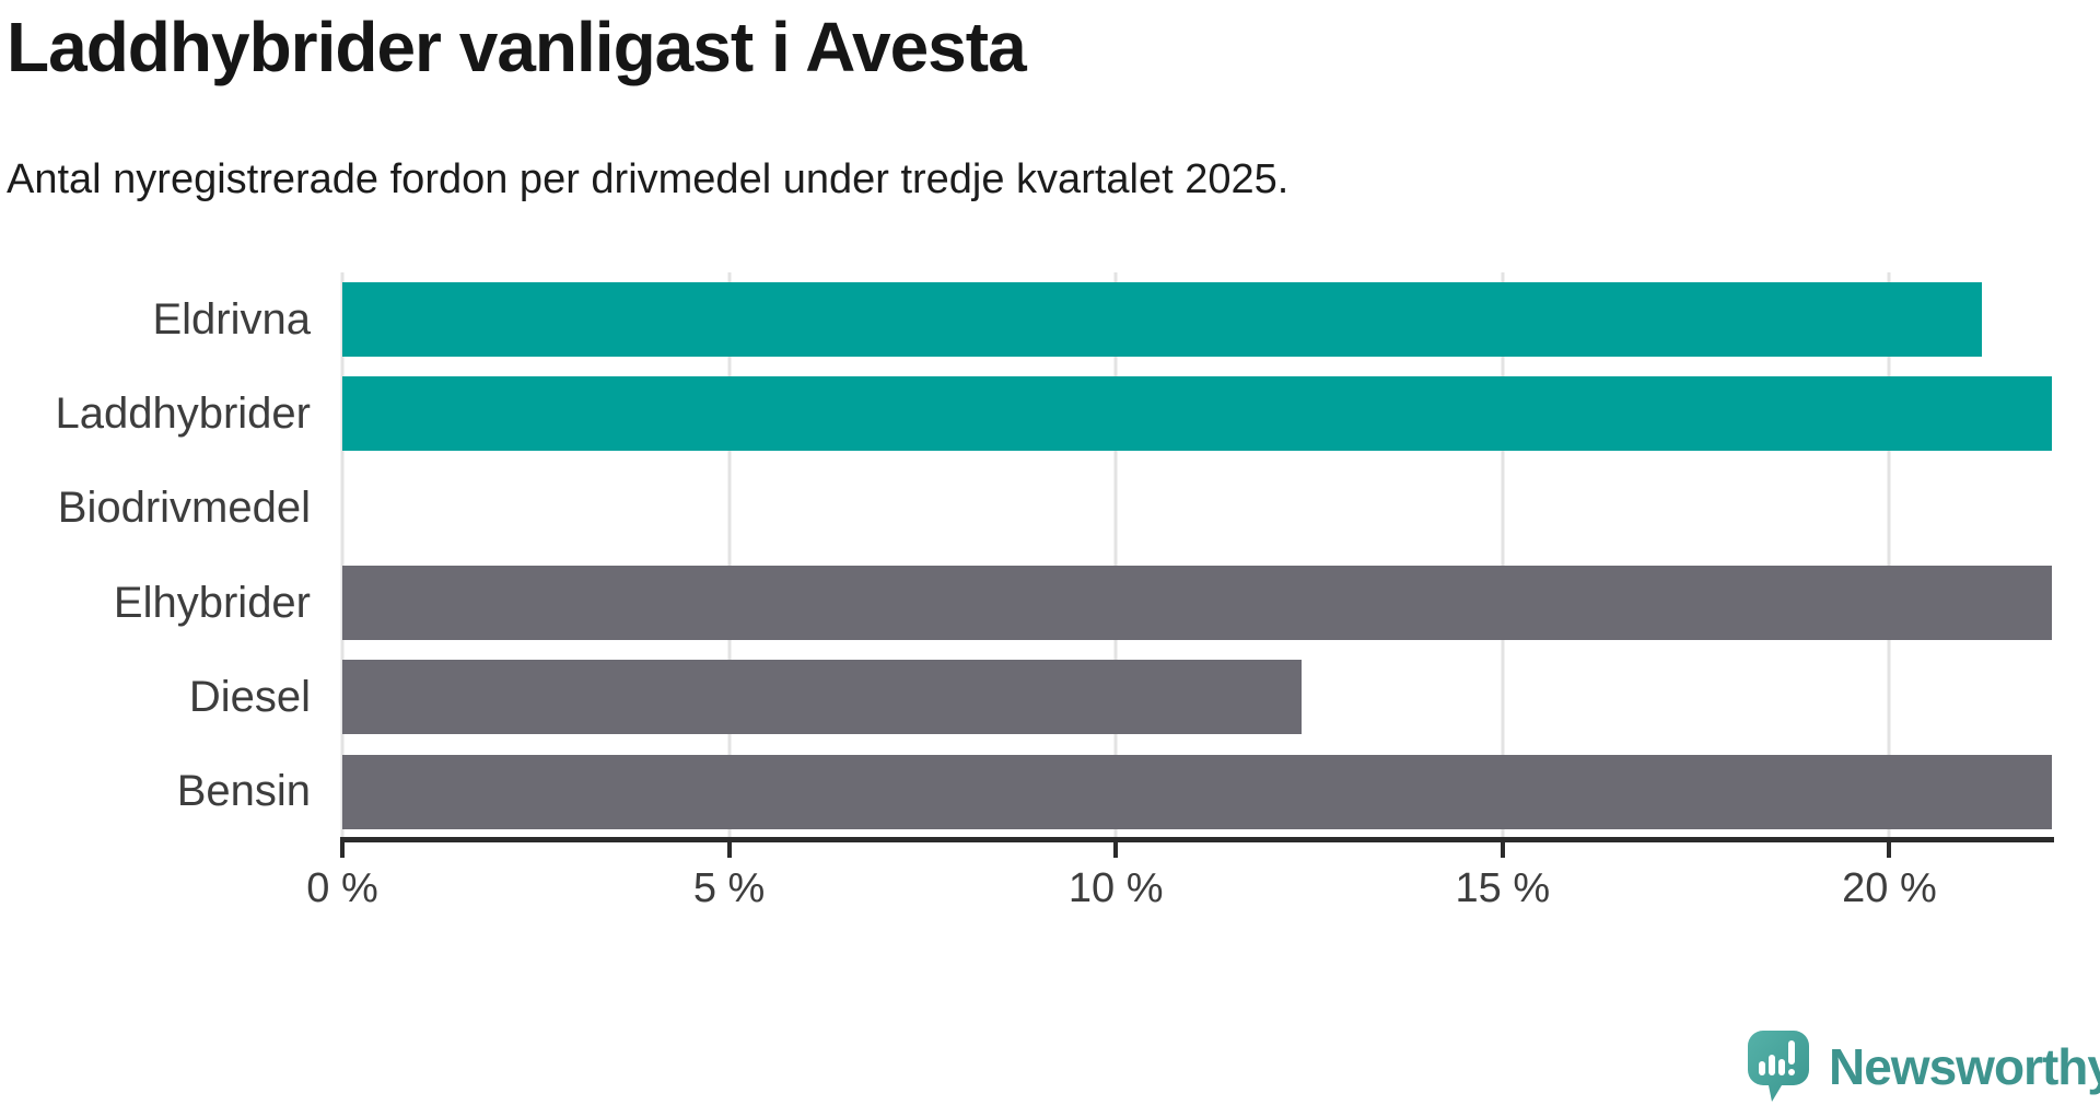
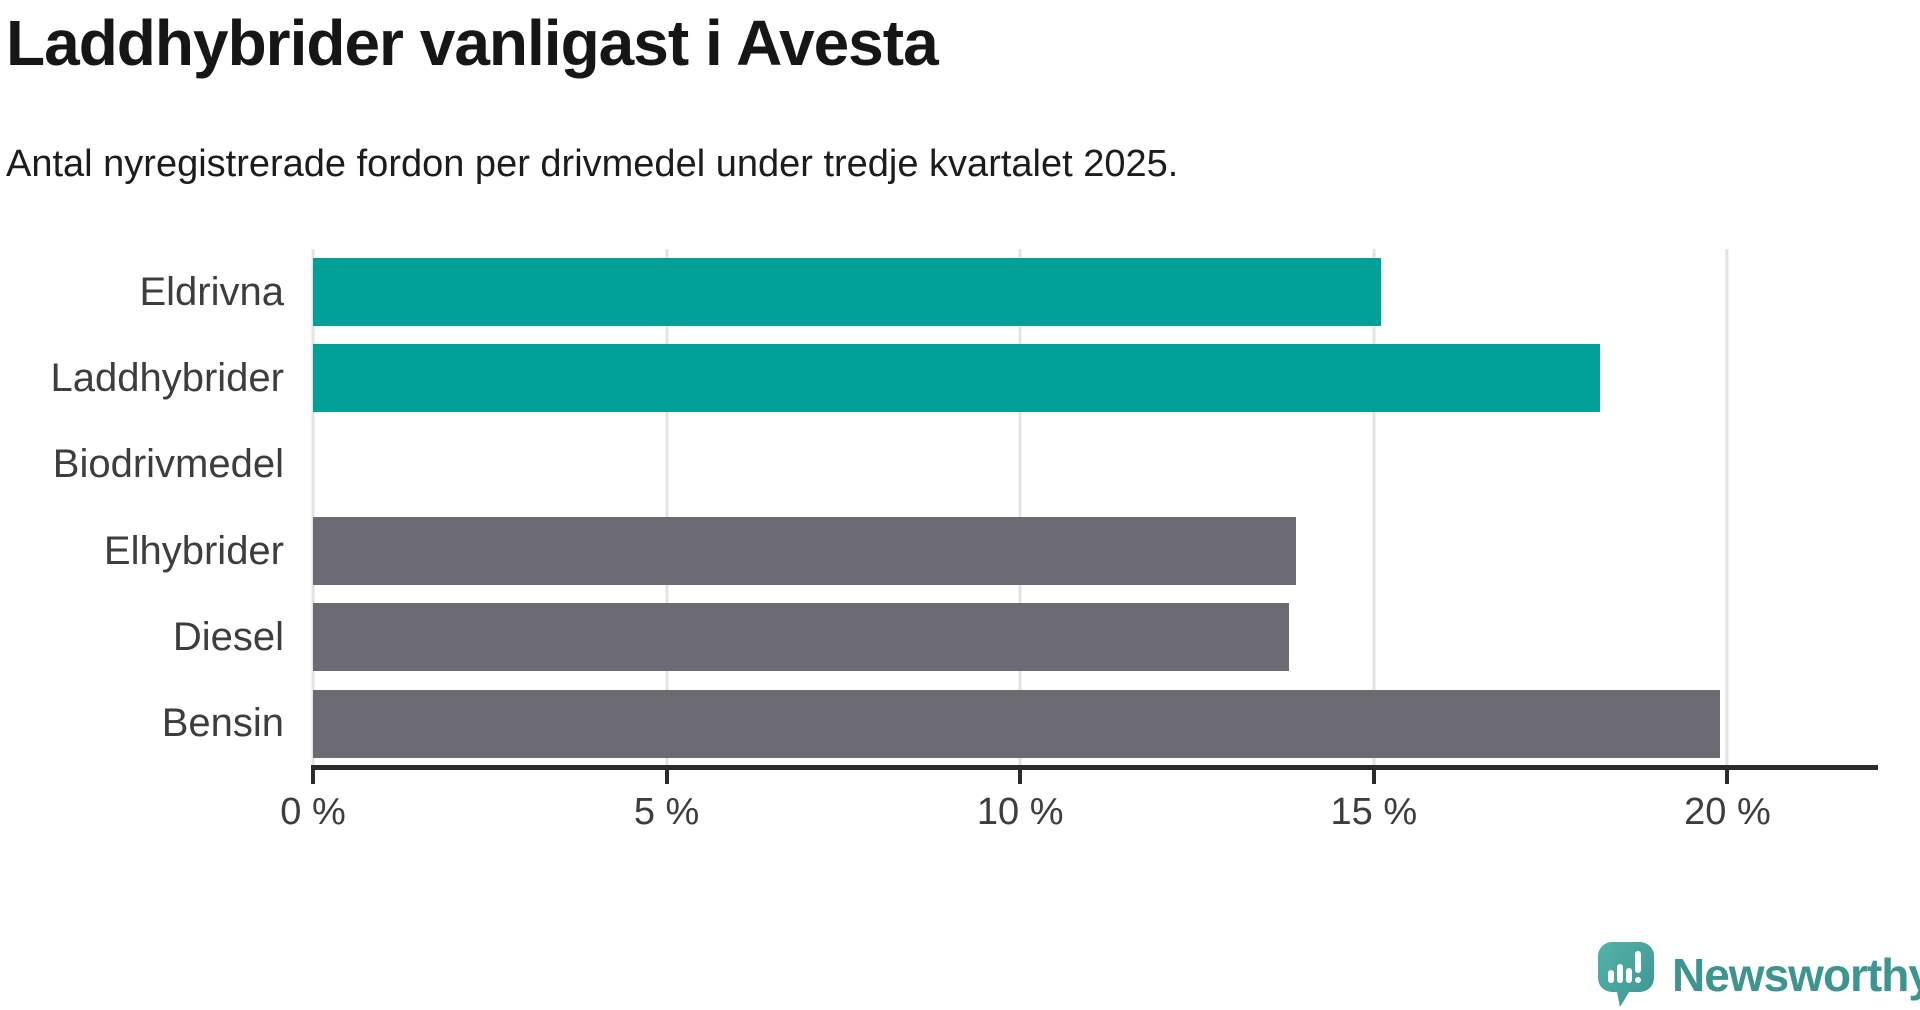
Eldrivna: 21.2% -> 15.1%
Laddhybrider: 22.1% -> 18.2%
Elhybrider: 22.1% -> 13.9%
Diesel: 12.4% -> 13.8%
Bensin: 22.1% -> 19.9%
